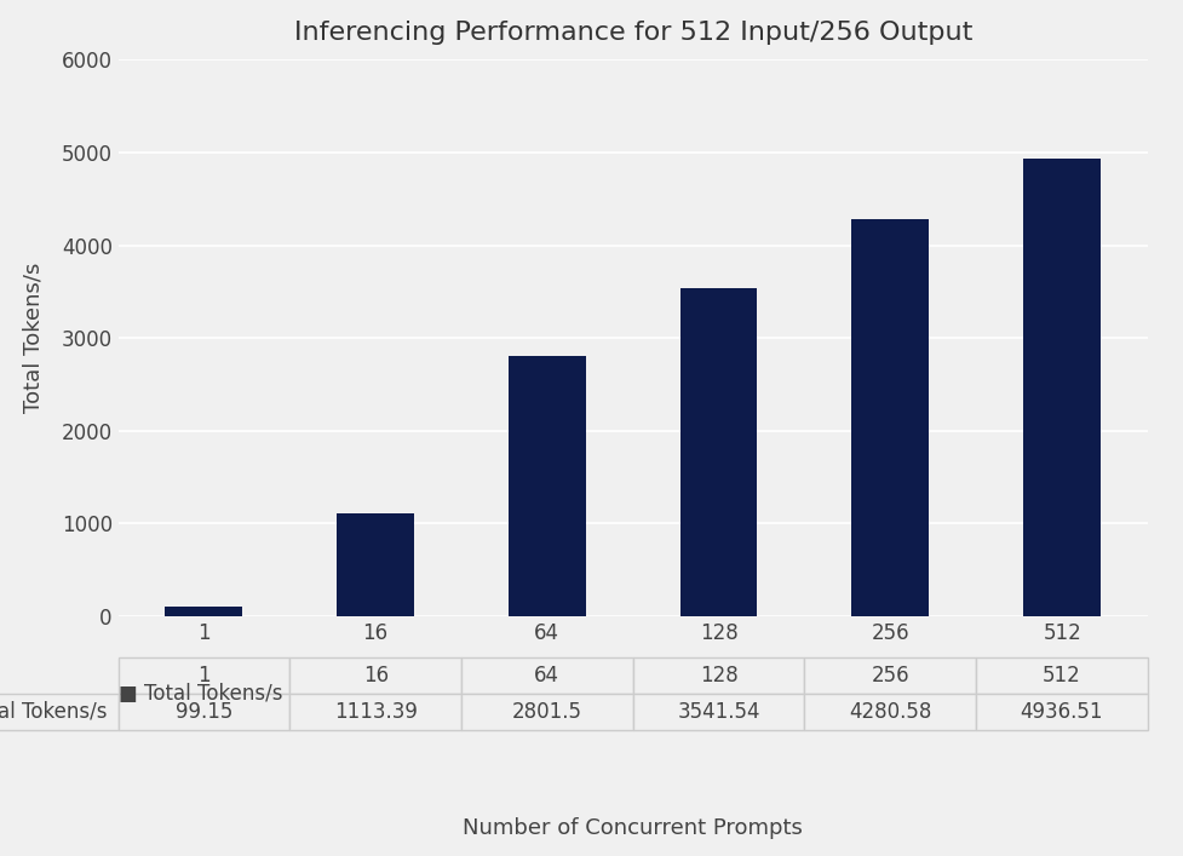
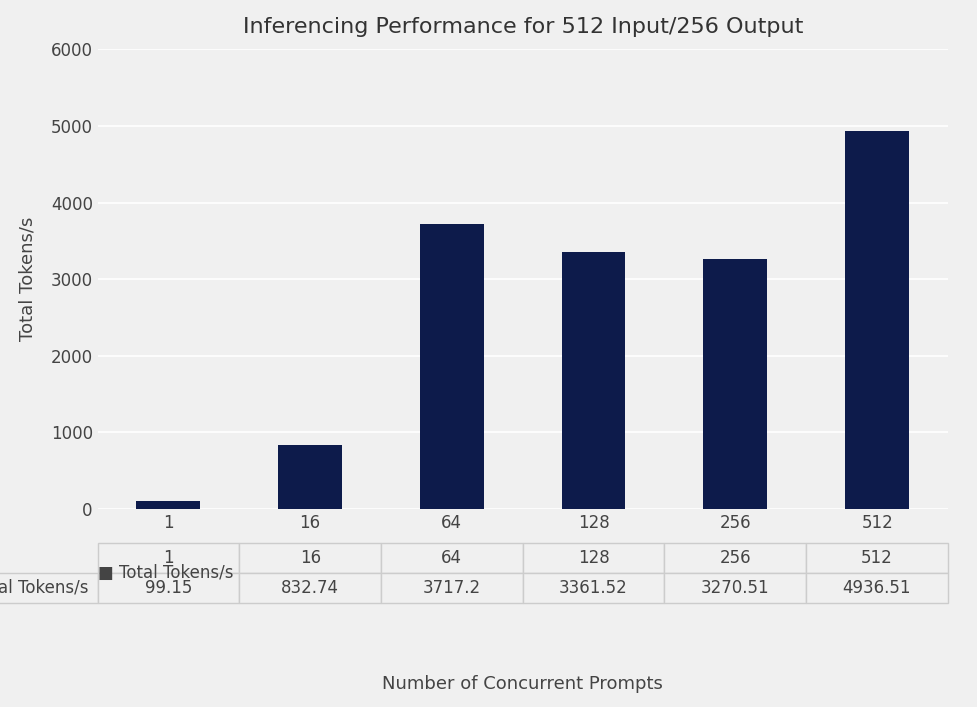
16: 1113.39 -> 832.74
64: 2801.5 -> 3717.2
128: 3541.54 -> 3361.52
256: 4280.58 -> 3270.51
